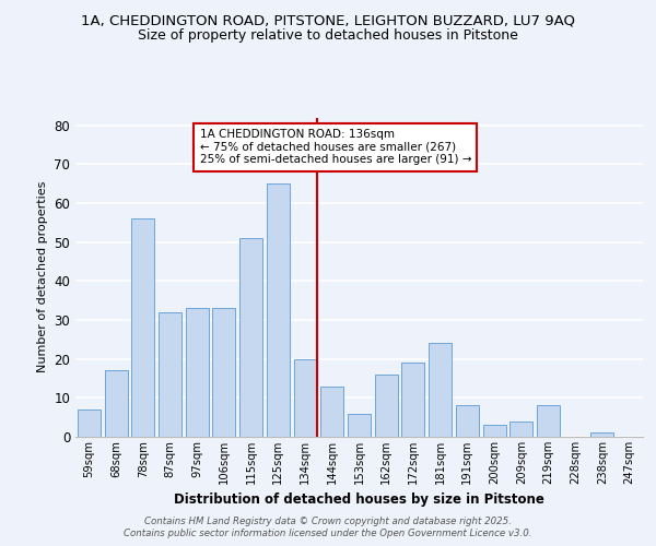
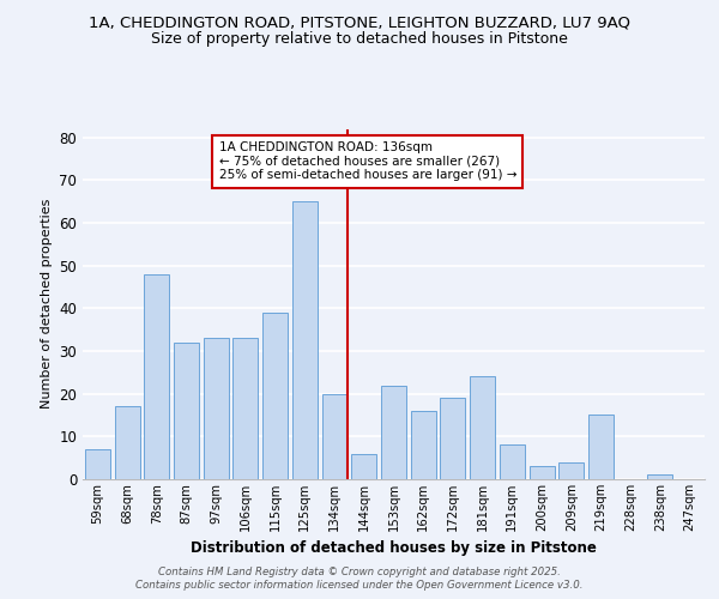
78sqm: 56 -> 48
115sqm: 51 -> 39
144sqm: 13 -> 6
153sqm: 6 -> 22
219sqm: 8 -> 15
